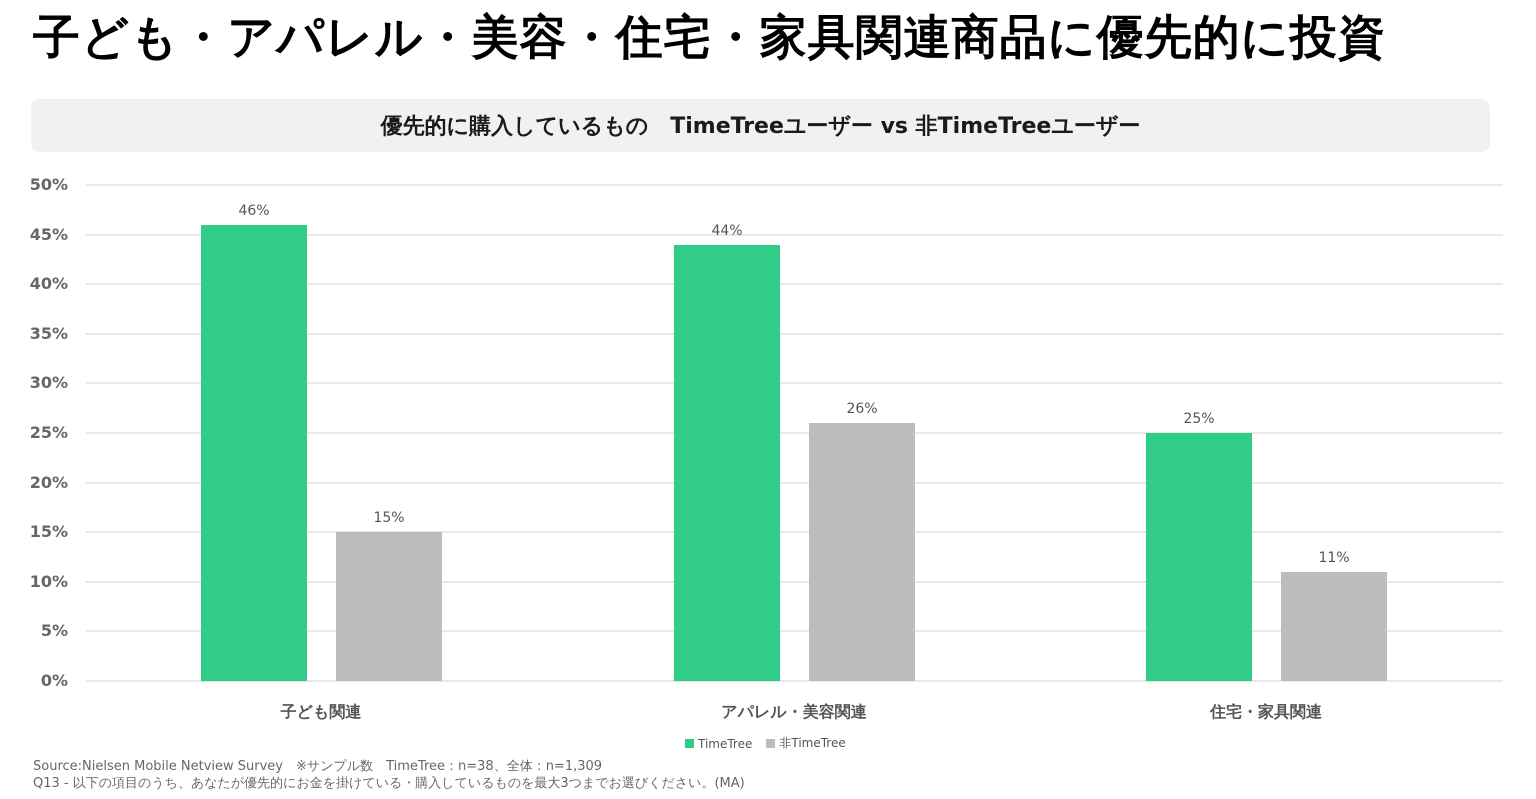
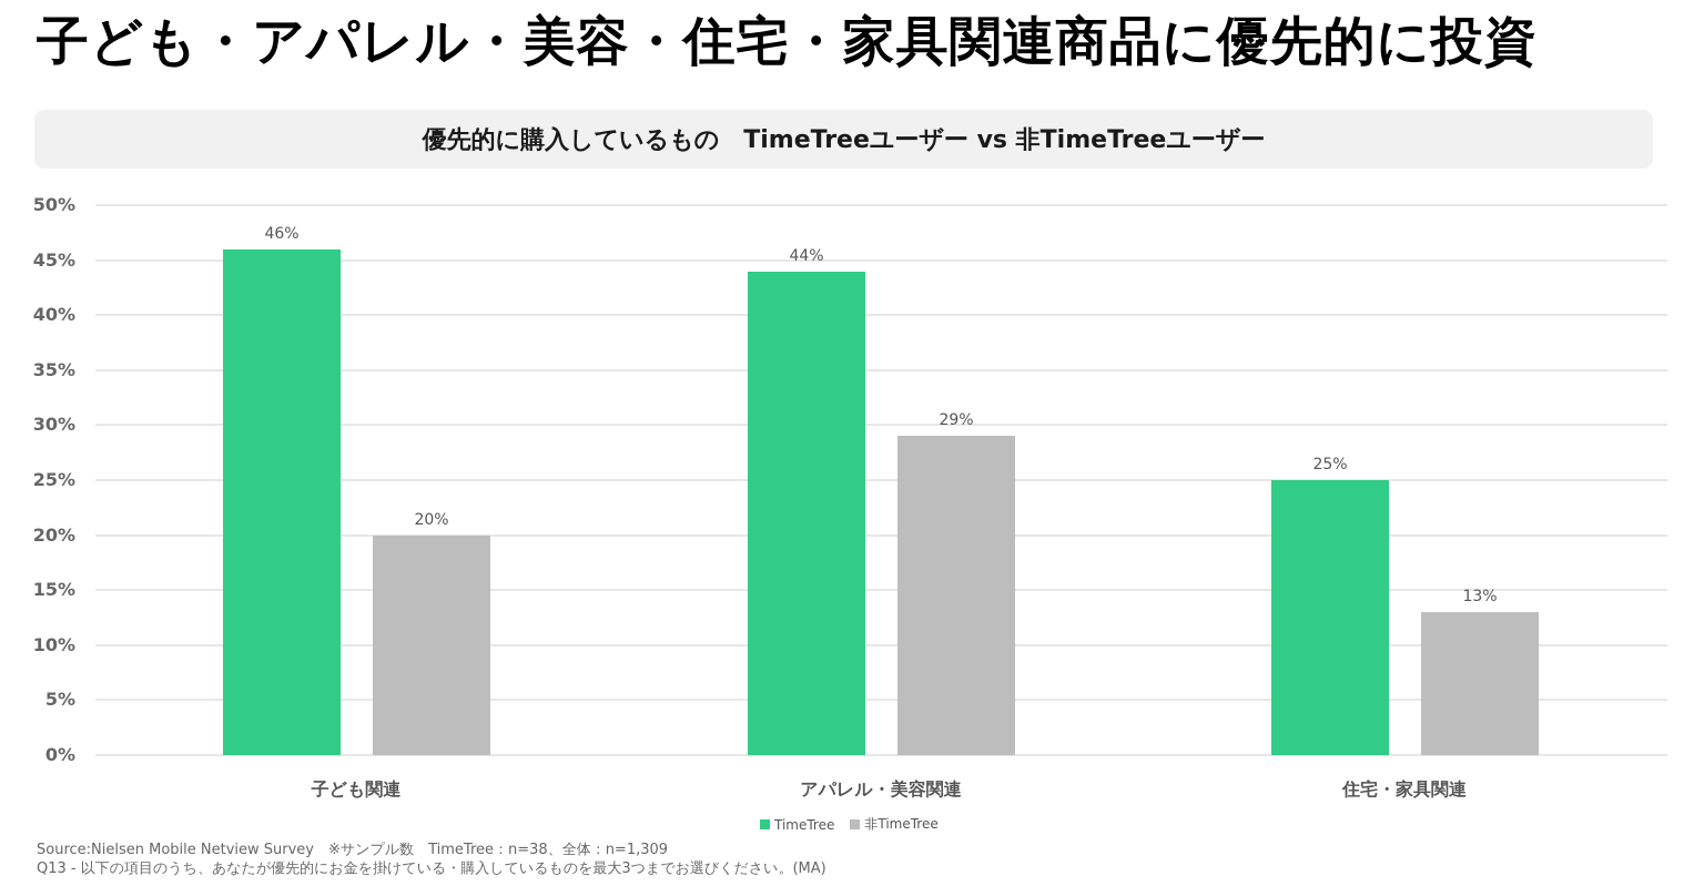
非TimeTree/子ども関連: 15% -> 20%
非TimeTree/アパレル・美容関連: 26% -> 29%
非TimeTree/住宅・家具関連: 11% -> 13%
